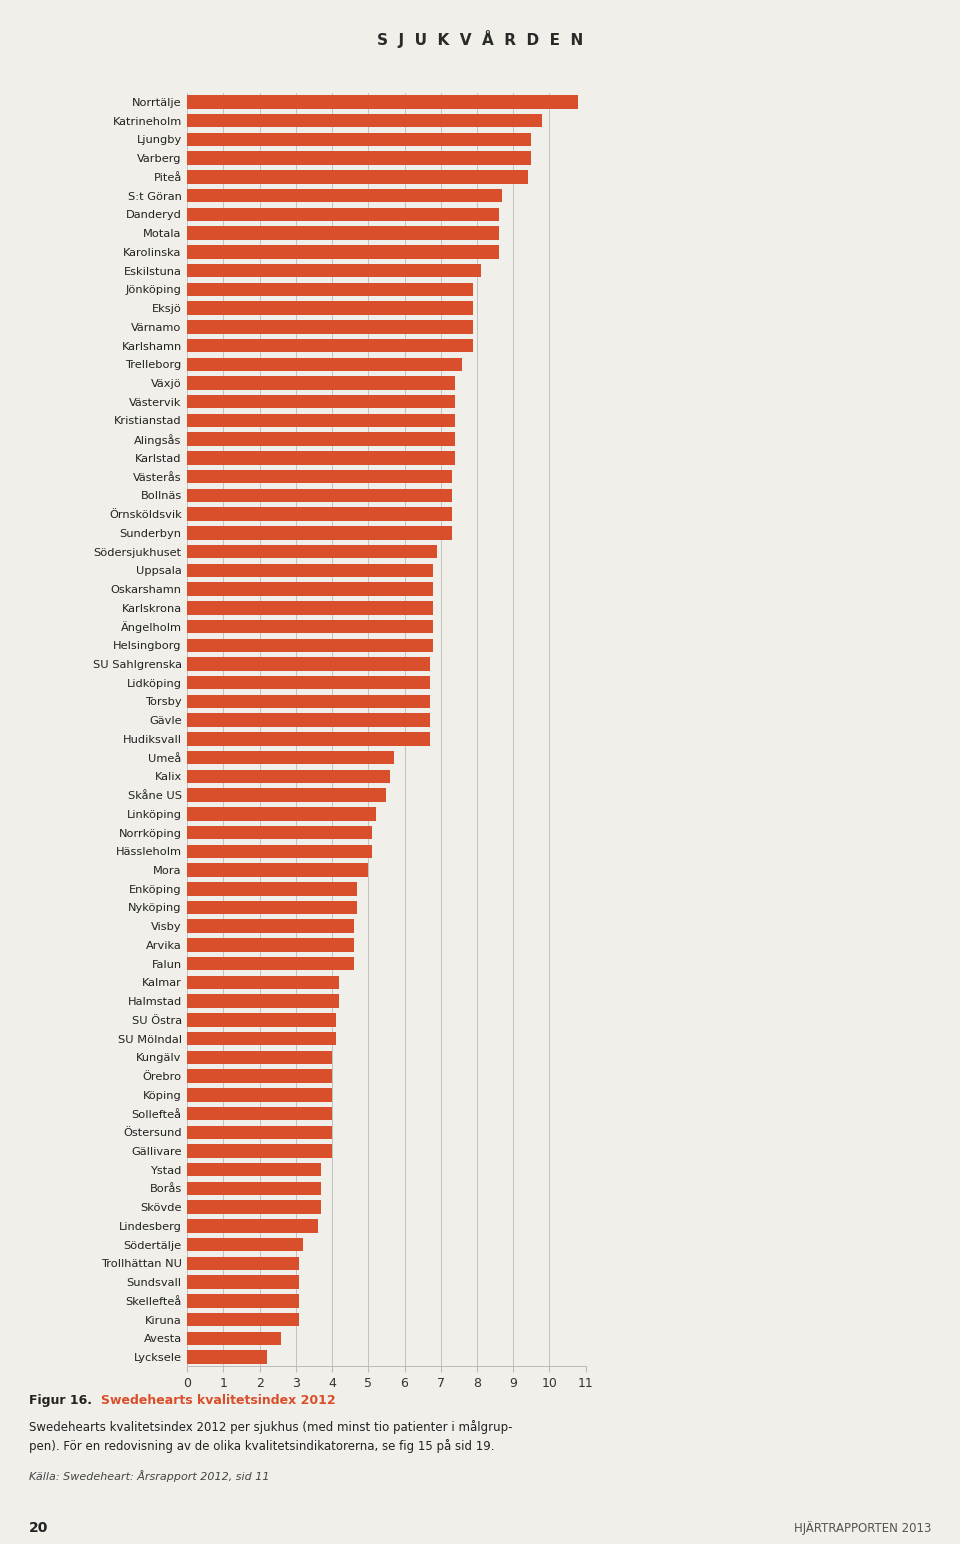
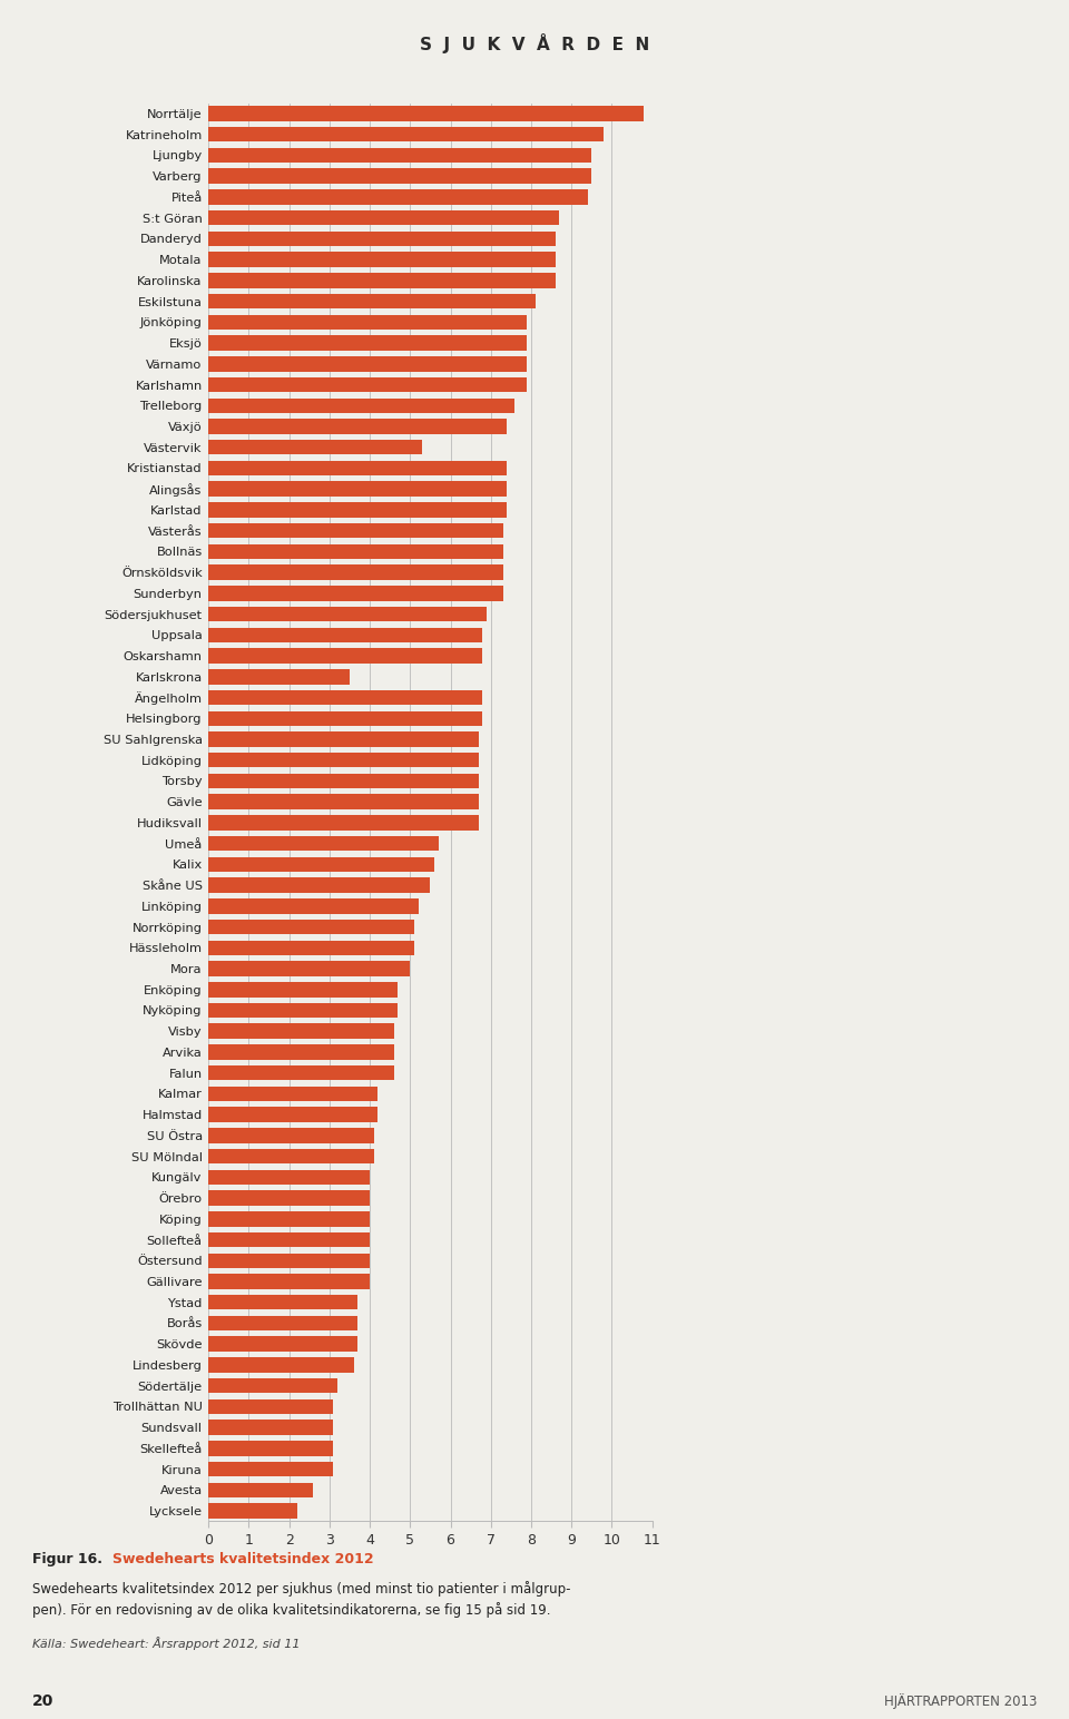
Västervik: 7.4 -> 5.3
Karlskrona: 6.8 -> 3.5
